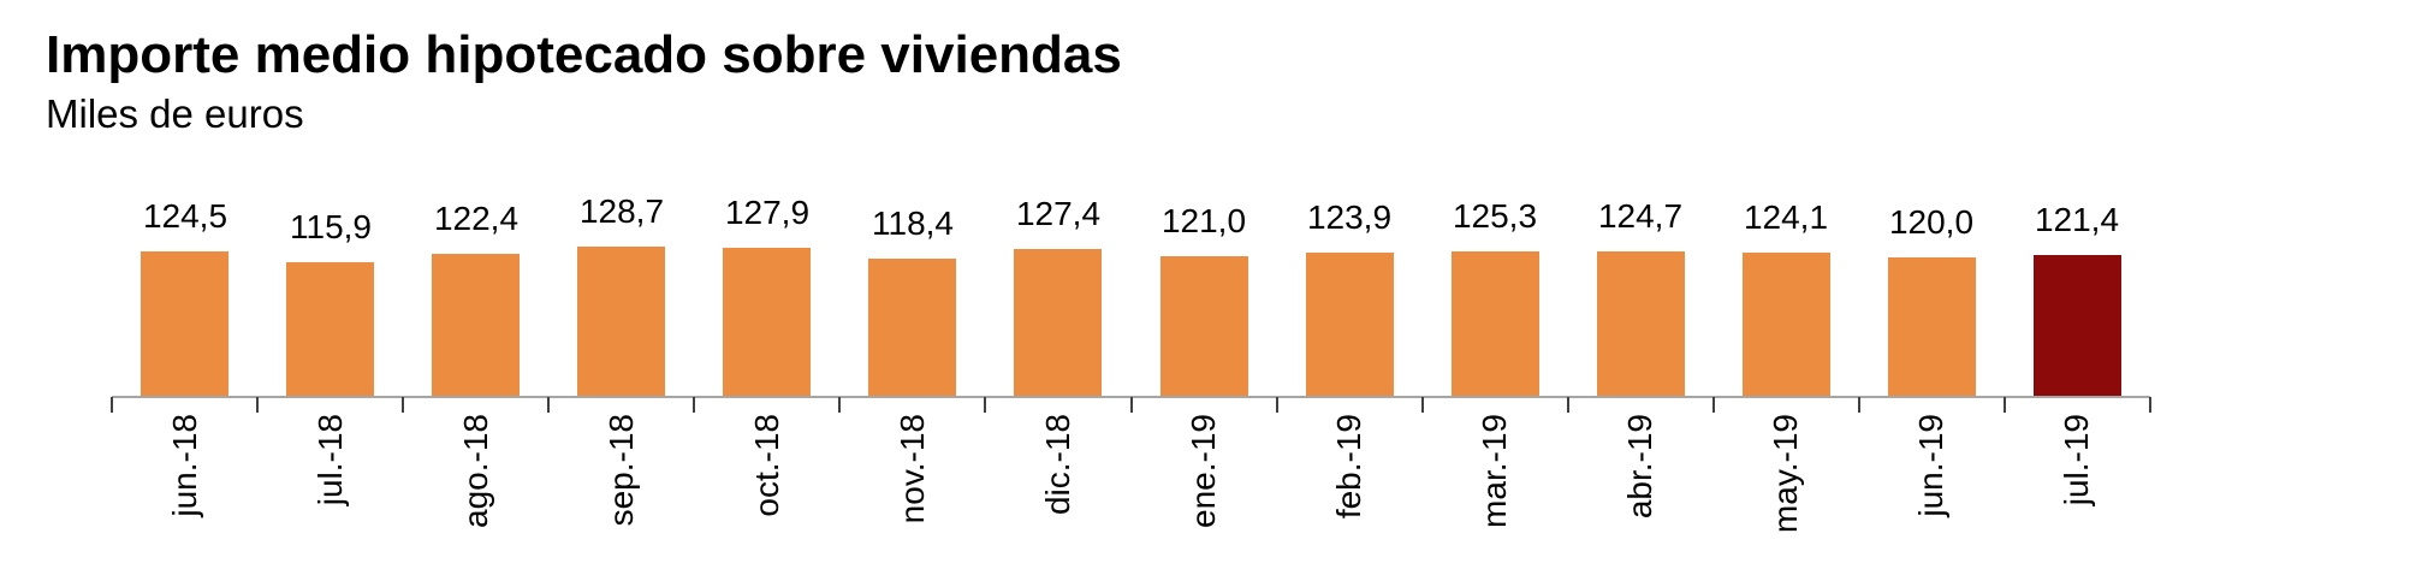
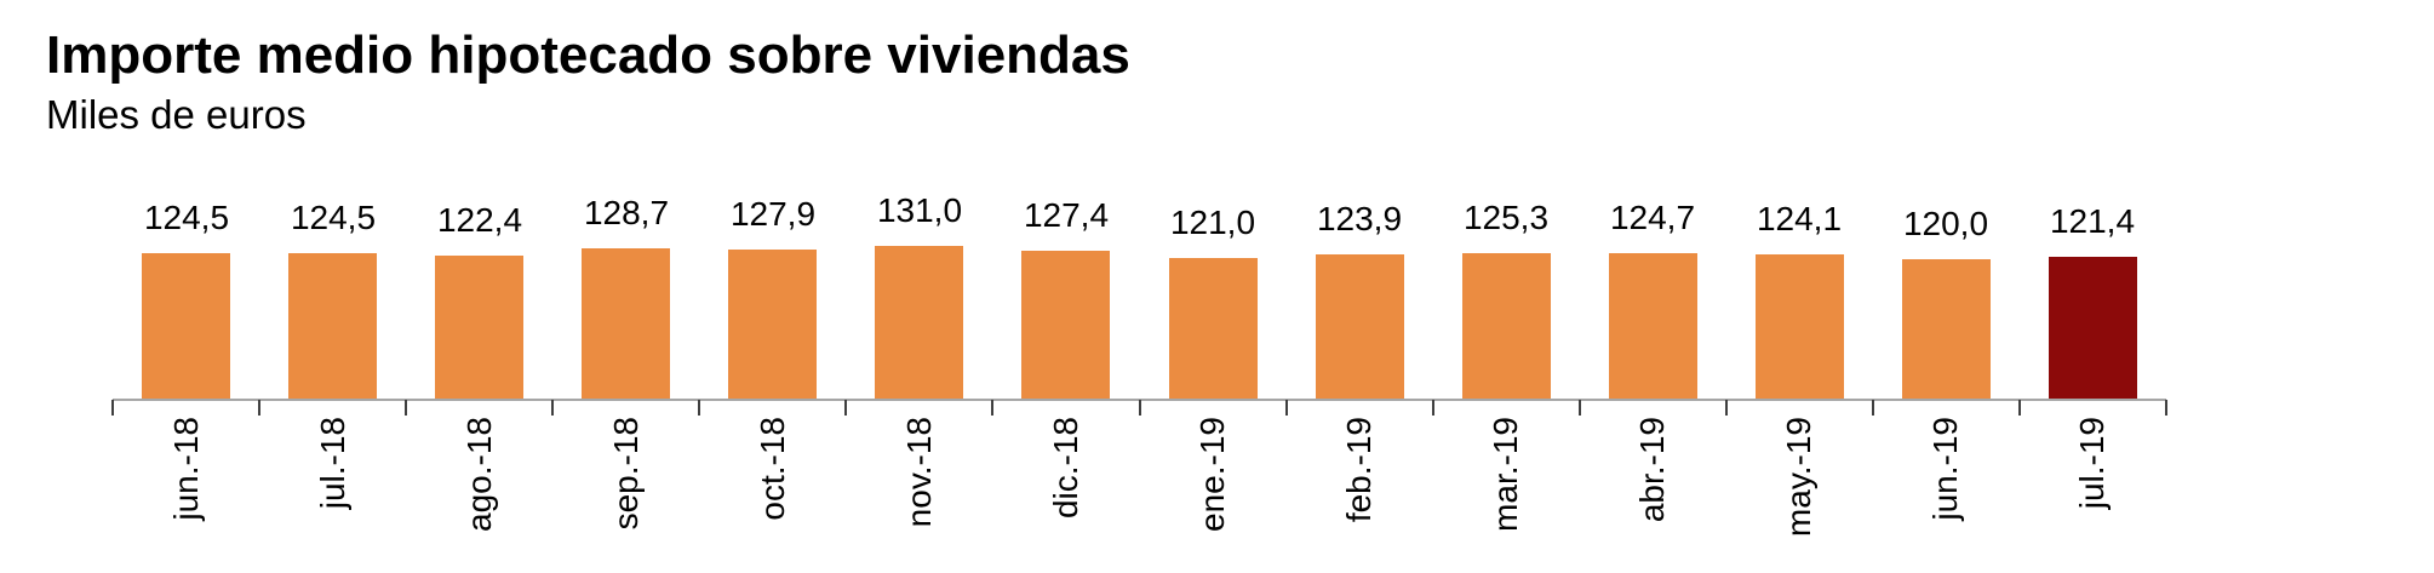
jul.-18: 115,9 -> 124,5
nov.-18: 118,4 -> 131,0
